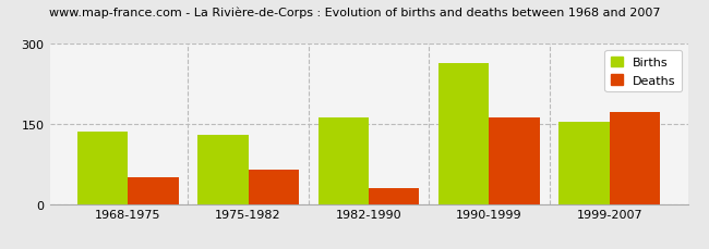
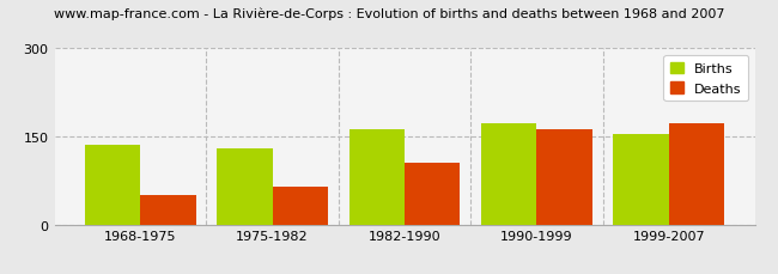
Deaths/1982-1990: 30 -> 105
Births/1990-1999: 265 -> 172
